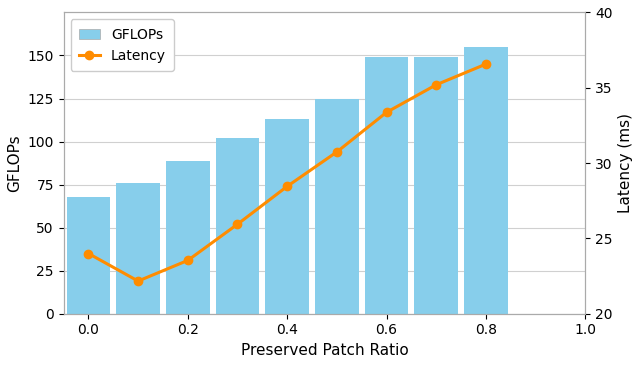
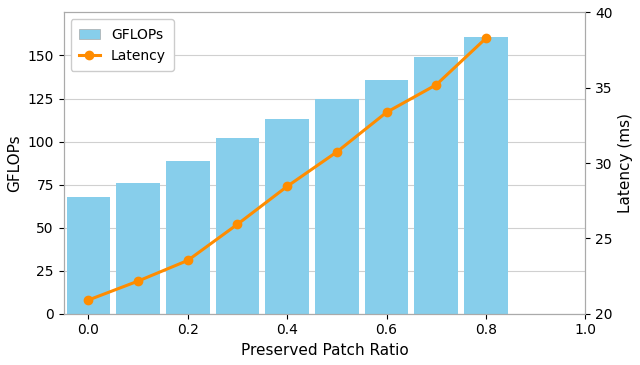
Latency/0.0: 35 -> 8
GFLOPs/0.6: 149 -> 136
GFLOPs/0.8: 155 -> 161
Latency/0.8: 145 -> 160
